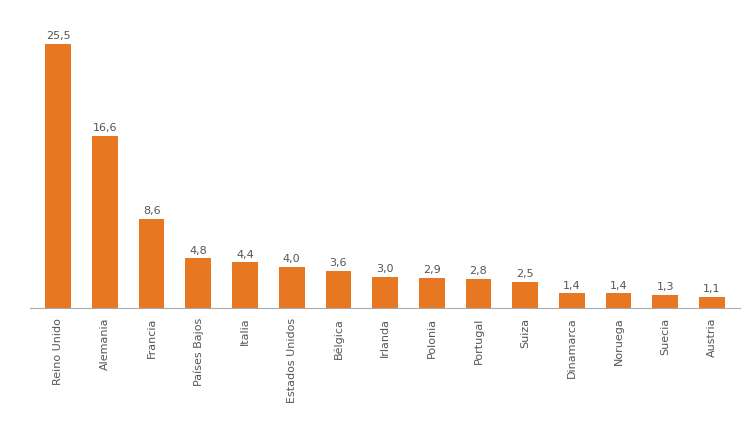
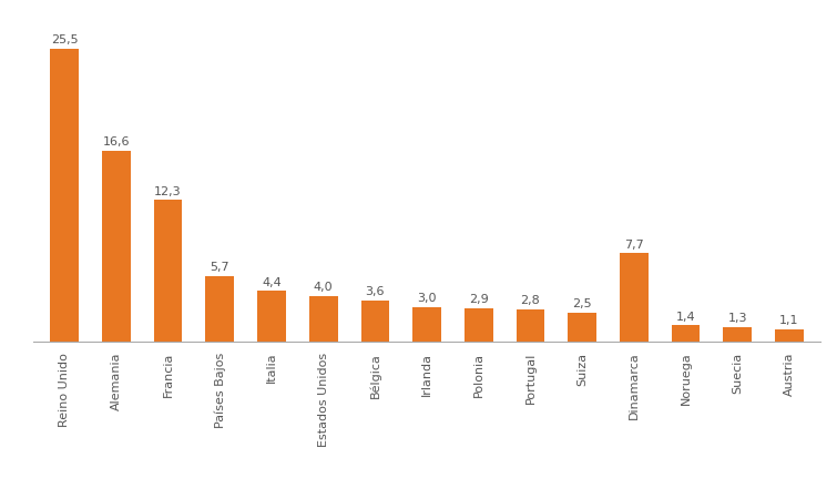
Francia: 8,6 -> 12,3
Países Bajos: 4,8 -> 5,7
Dinamarca: 1,4 -> 7,7
